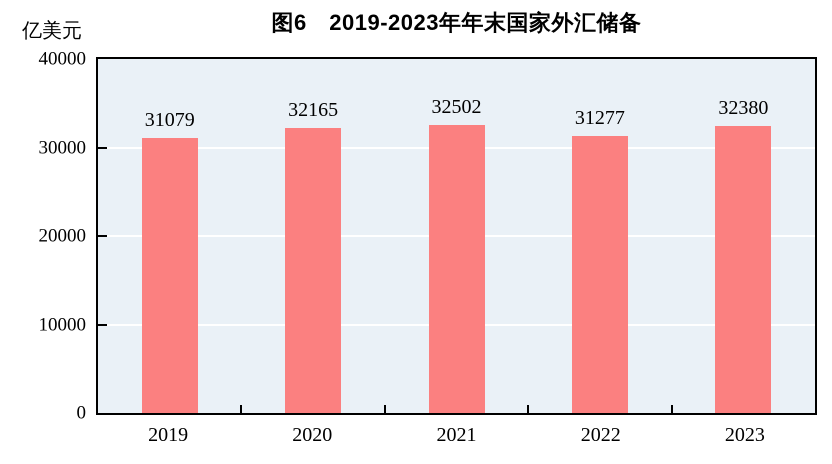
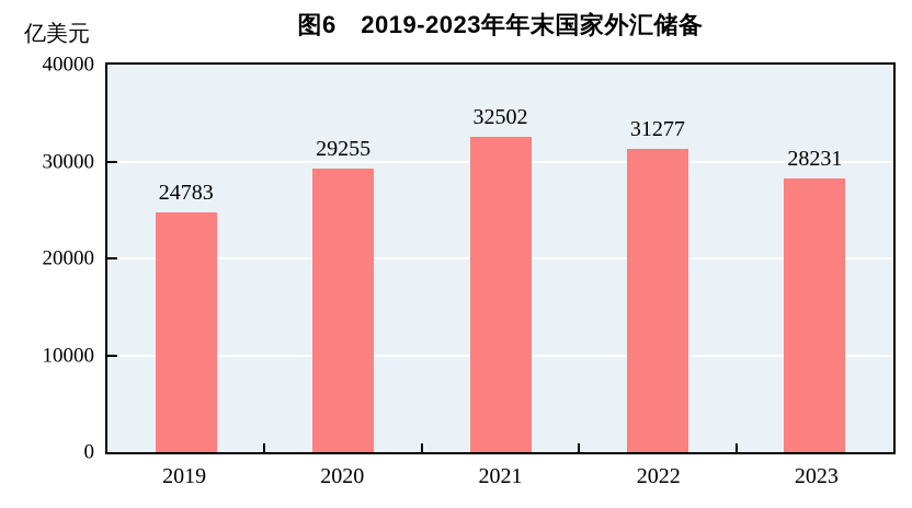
2019: 31079 -> 24783
2020: 32165 -> 29255
2023: 32380 -> 28231
